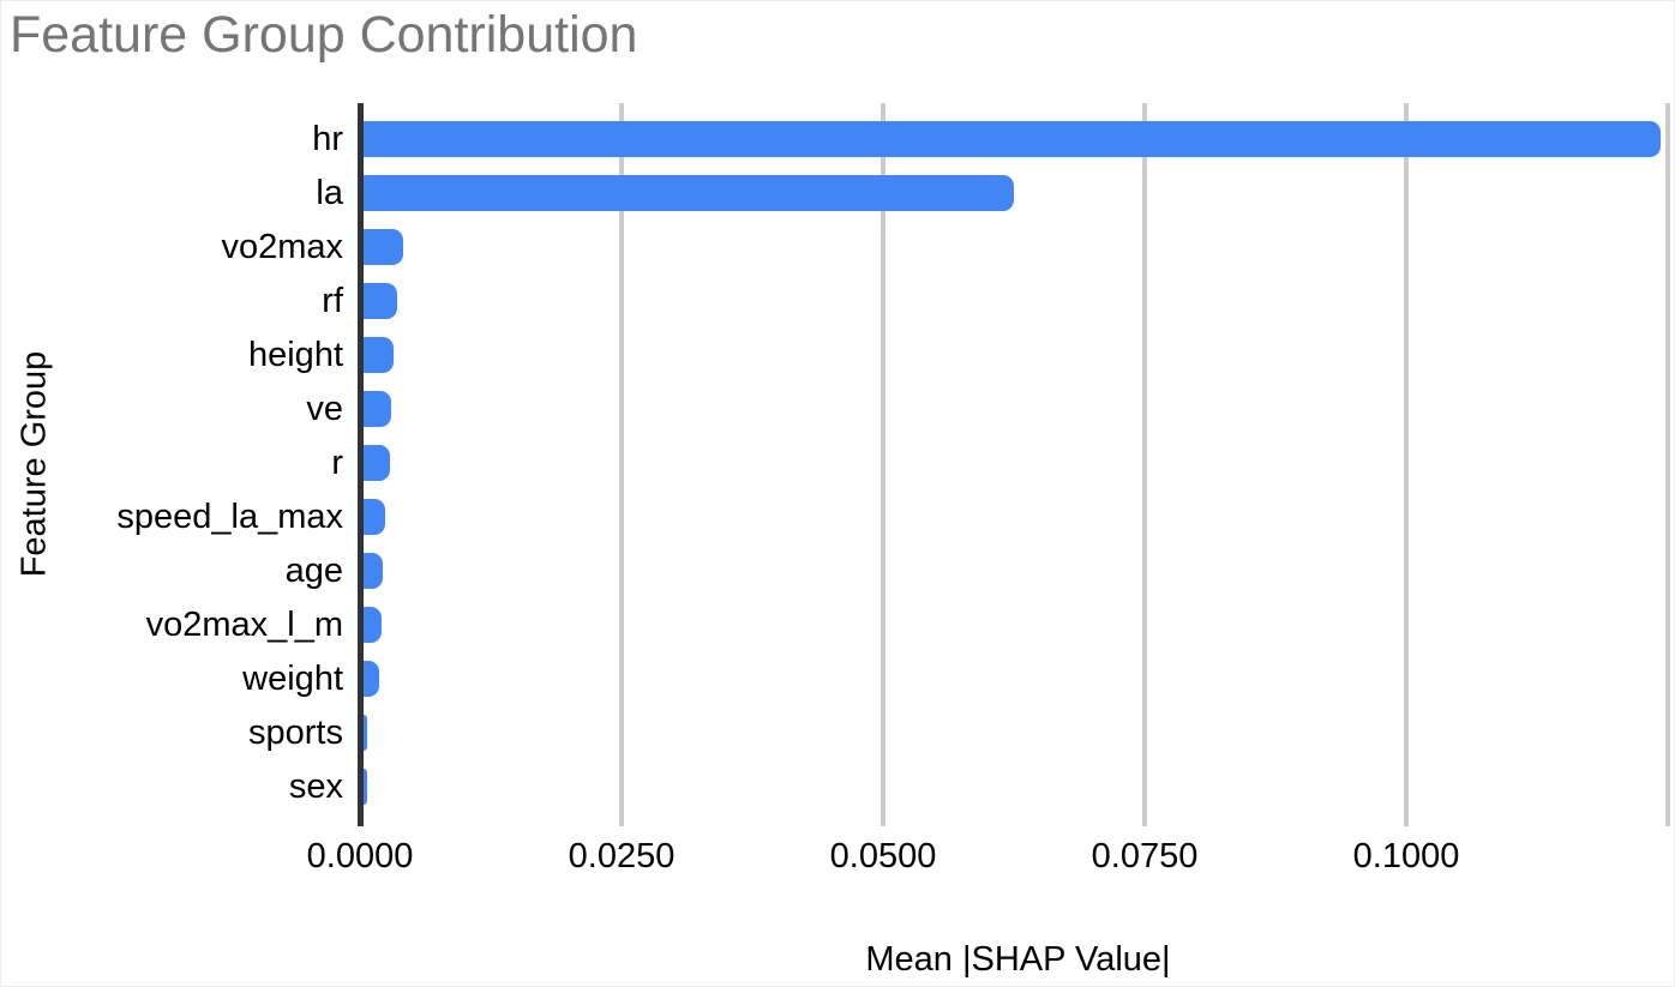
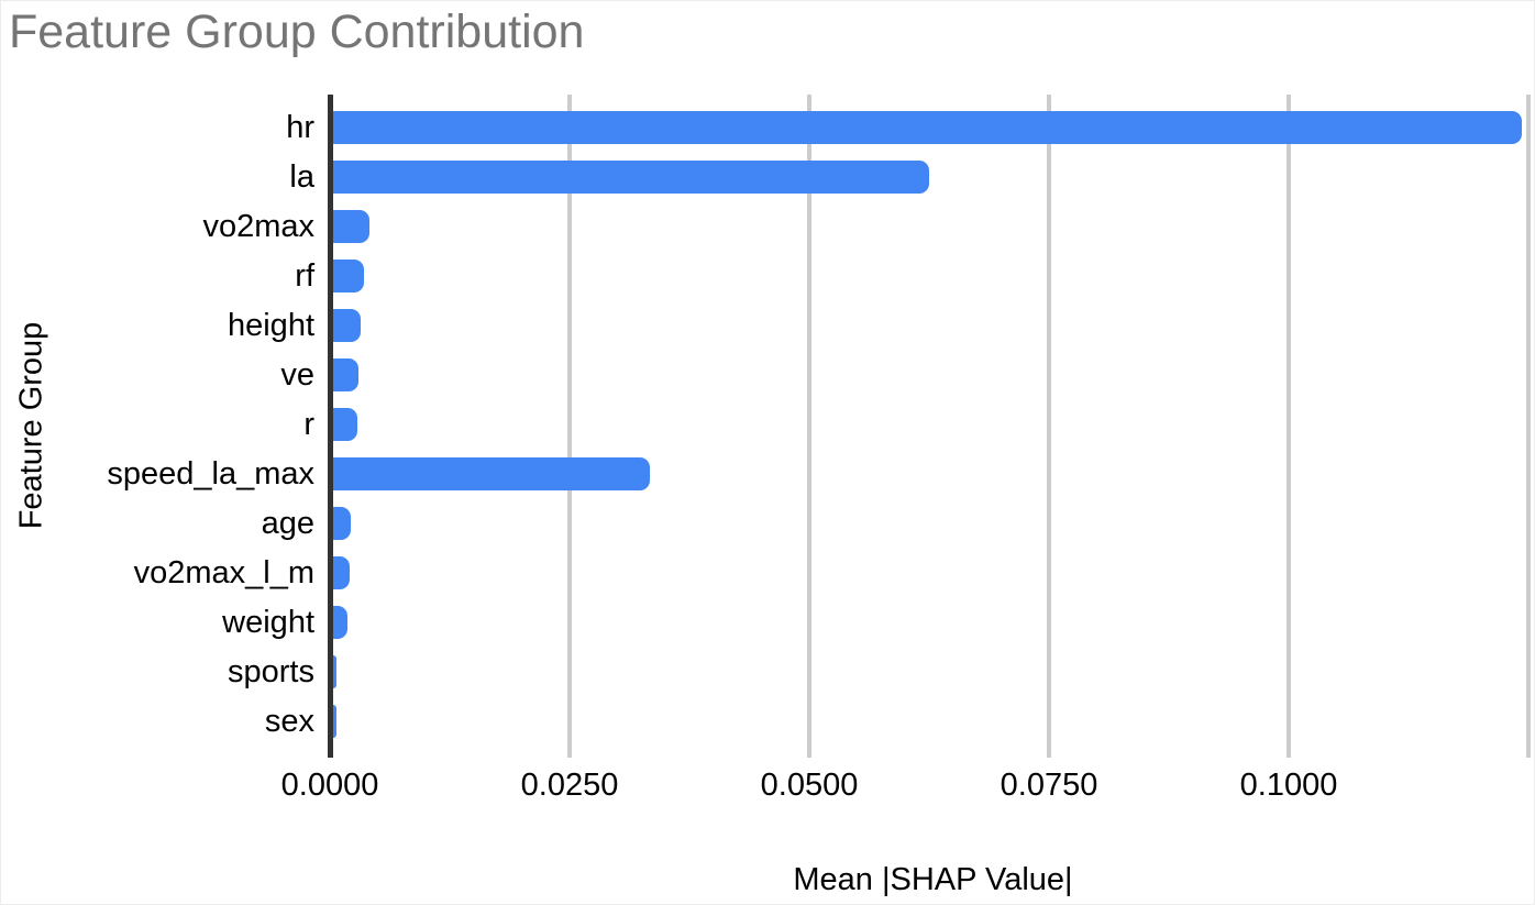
speed_la_max: 0.002 -> 0.033
